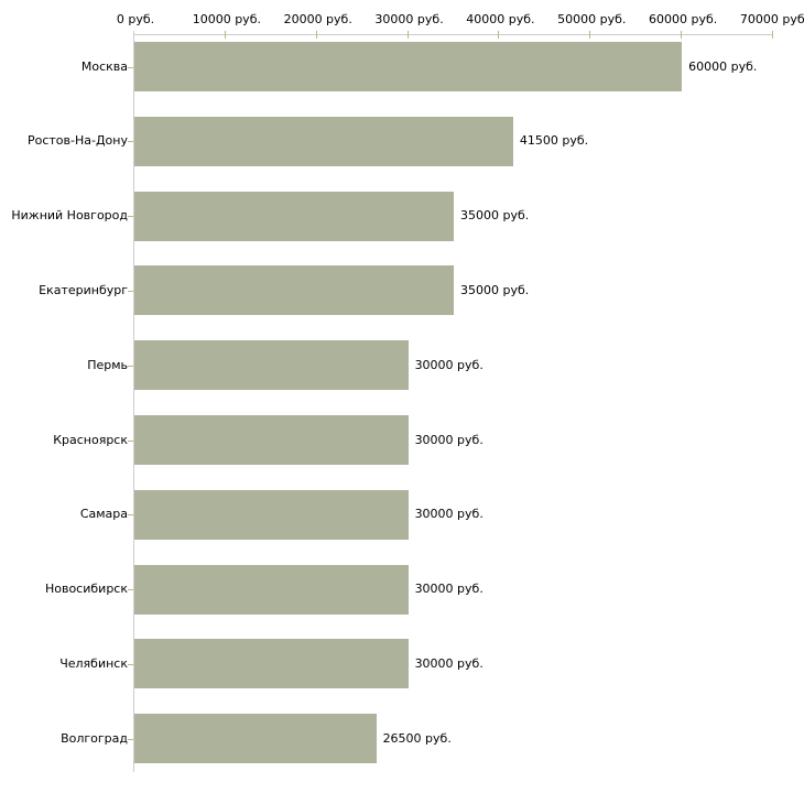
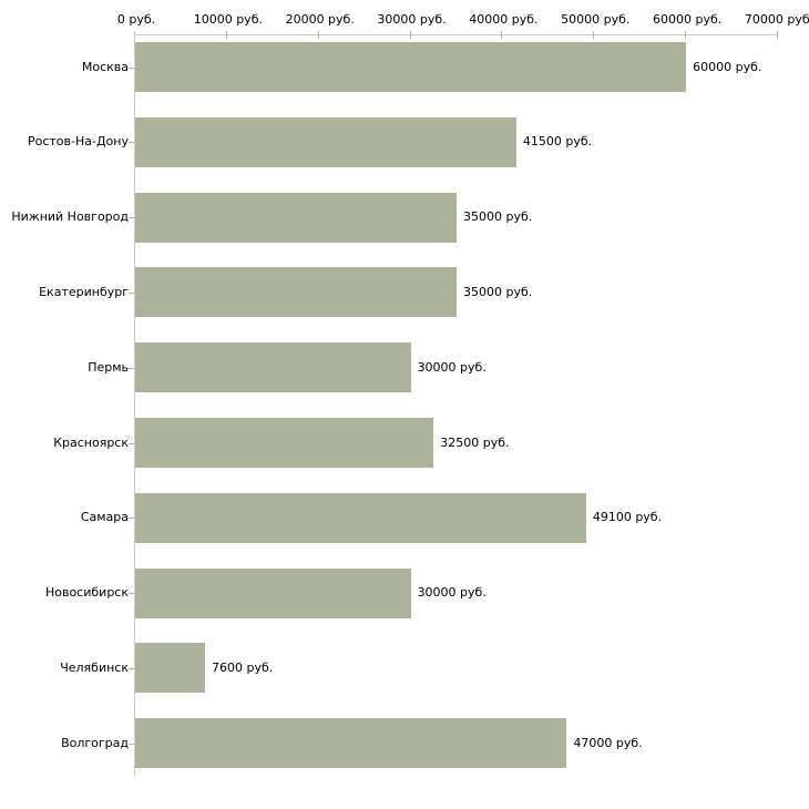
Красноярск: 30000 -> 32500
Самара: 30000 -> 49100
Челябинск: 30000 -> 7600
Волгоград: 26500 -> 47000
